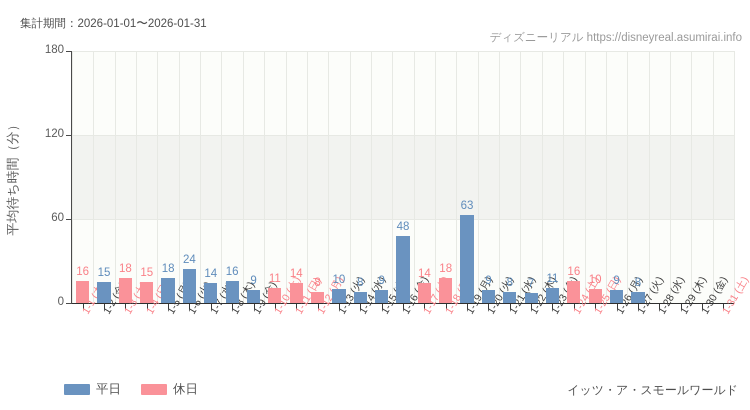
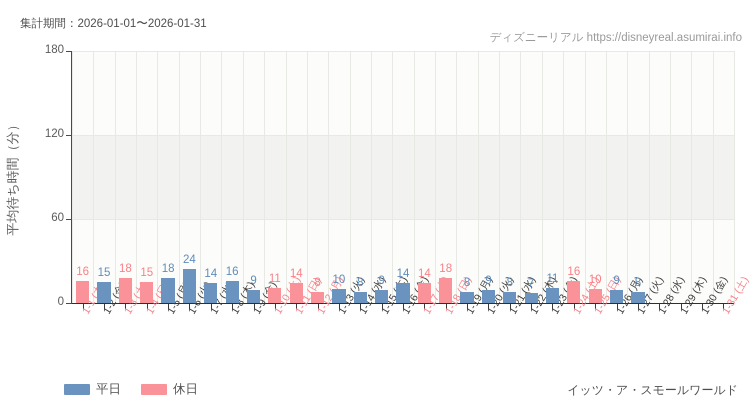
1-16 (金): 48 -> 14
1-19 (月): 63 -> 8
